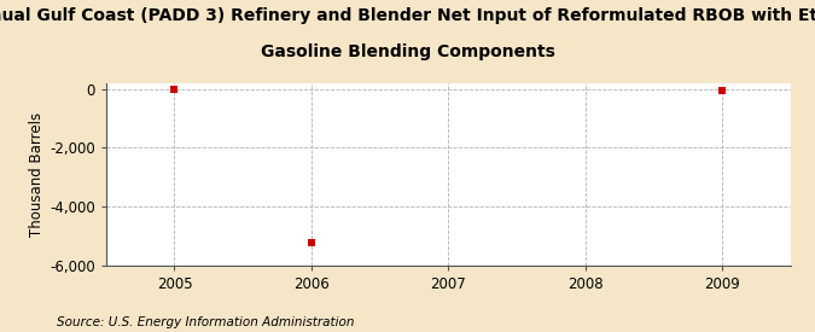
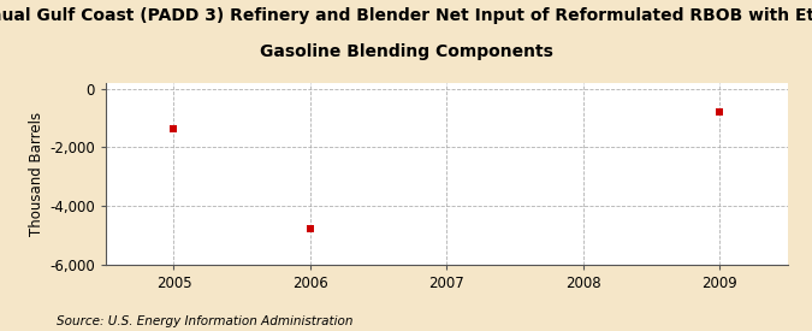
2005: -30 -> -1,350
2006: -5,200 -> -4,750
2009: -50 -> -800
